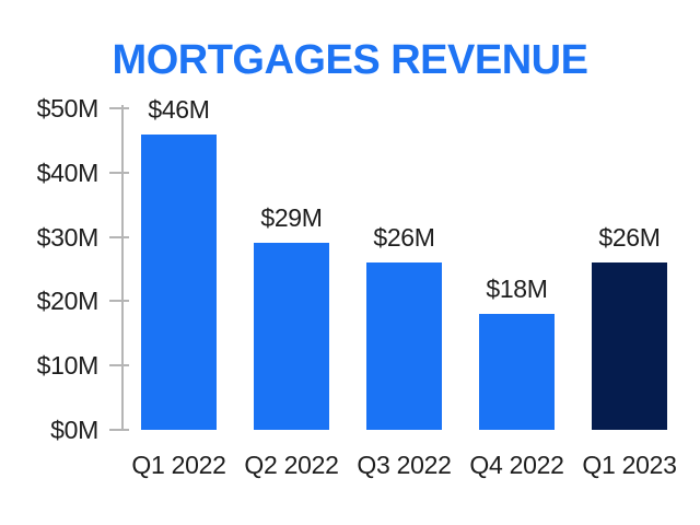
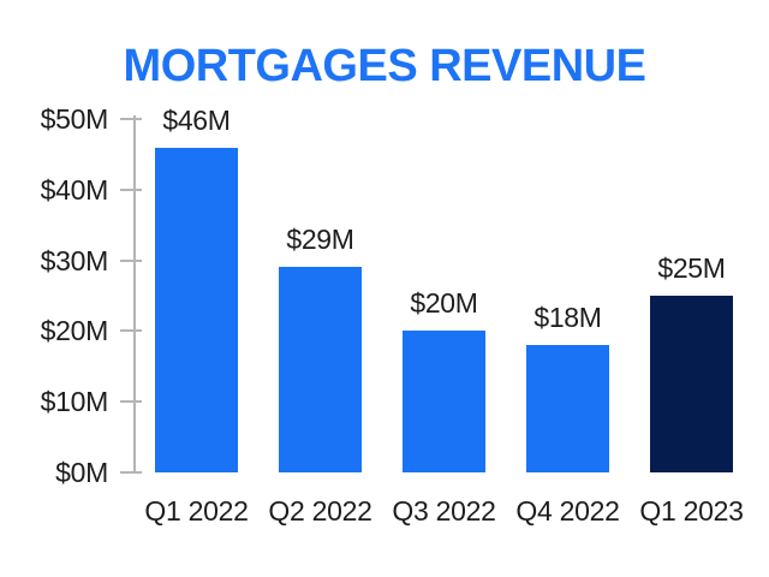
Q3 2022: $26M -> $20M
Q1 2023: $26M -> $25M
